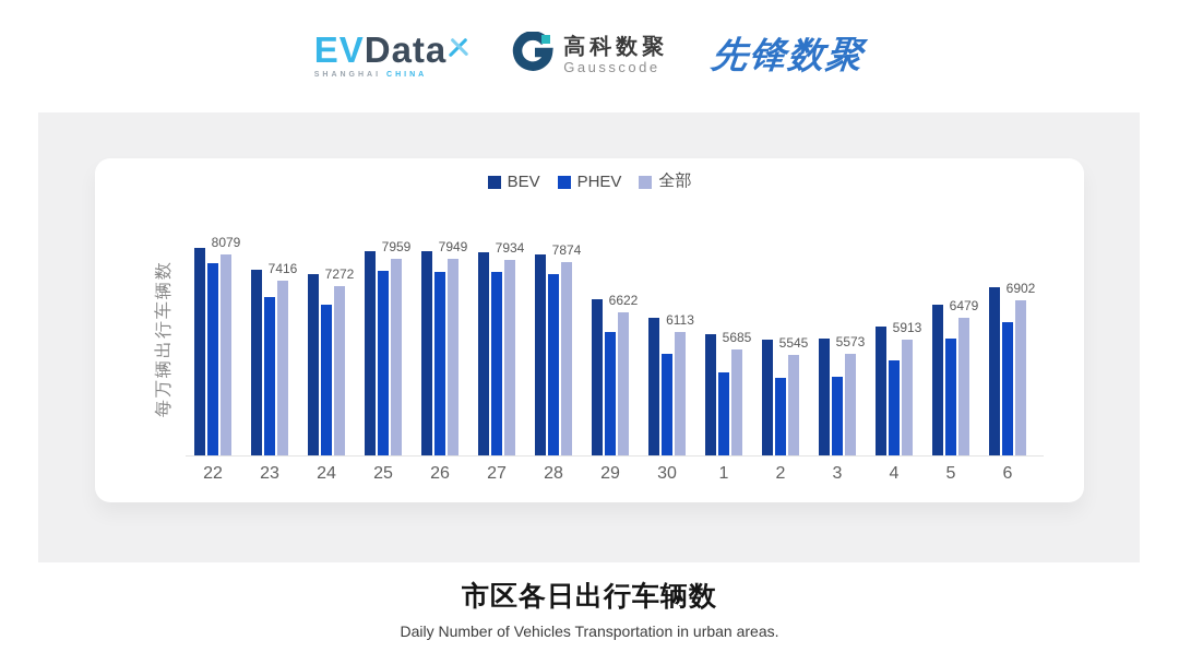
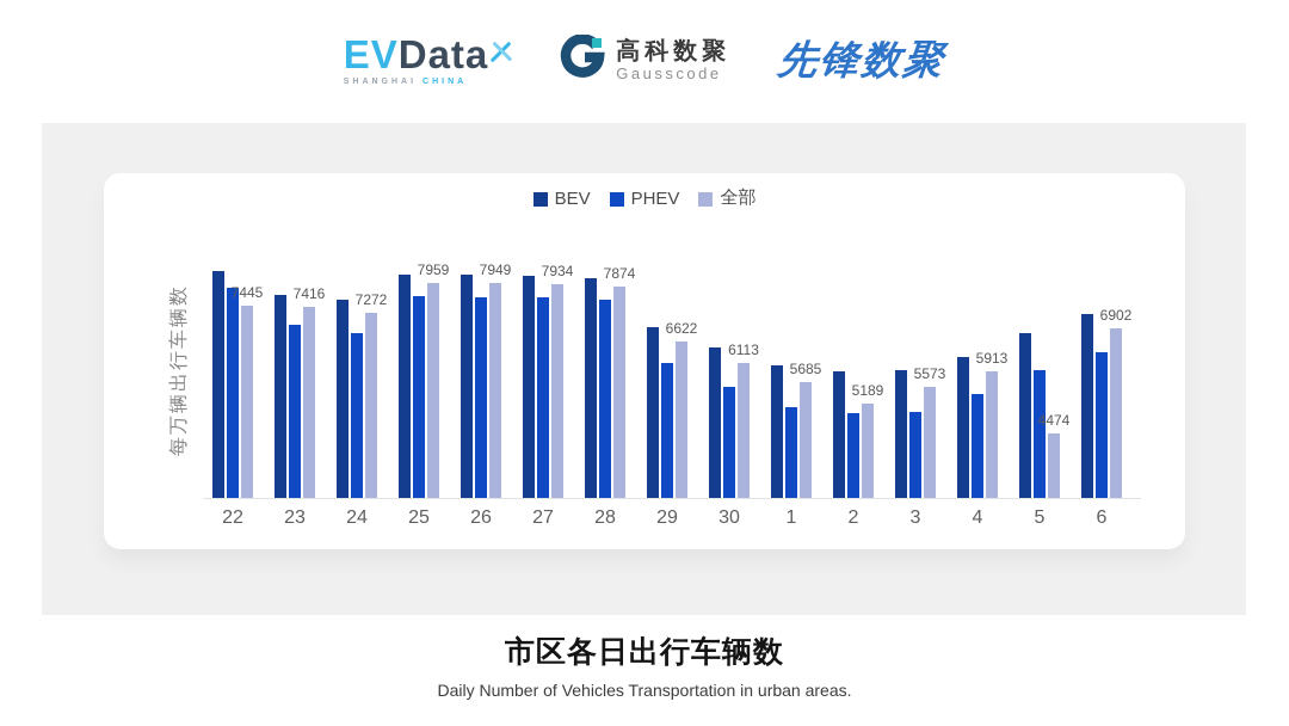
全部/22: 8079 -> 7445
全部/2: 5545 -> 5189
全部/5: 6479 -> 4474
